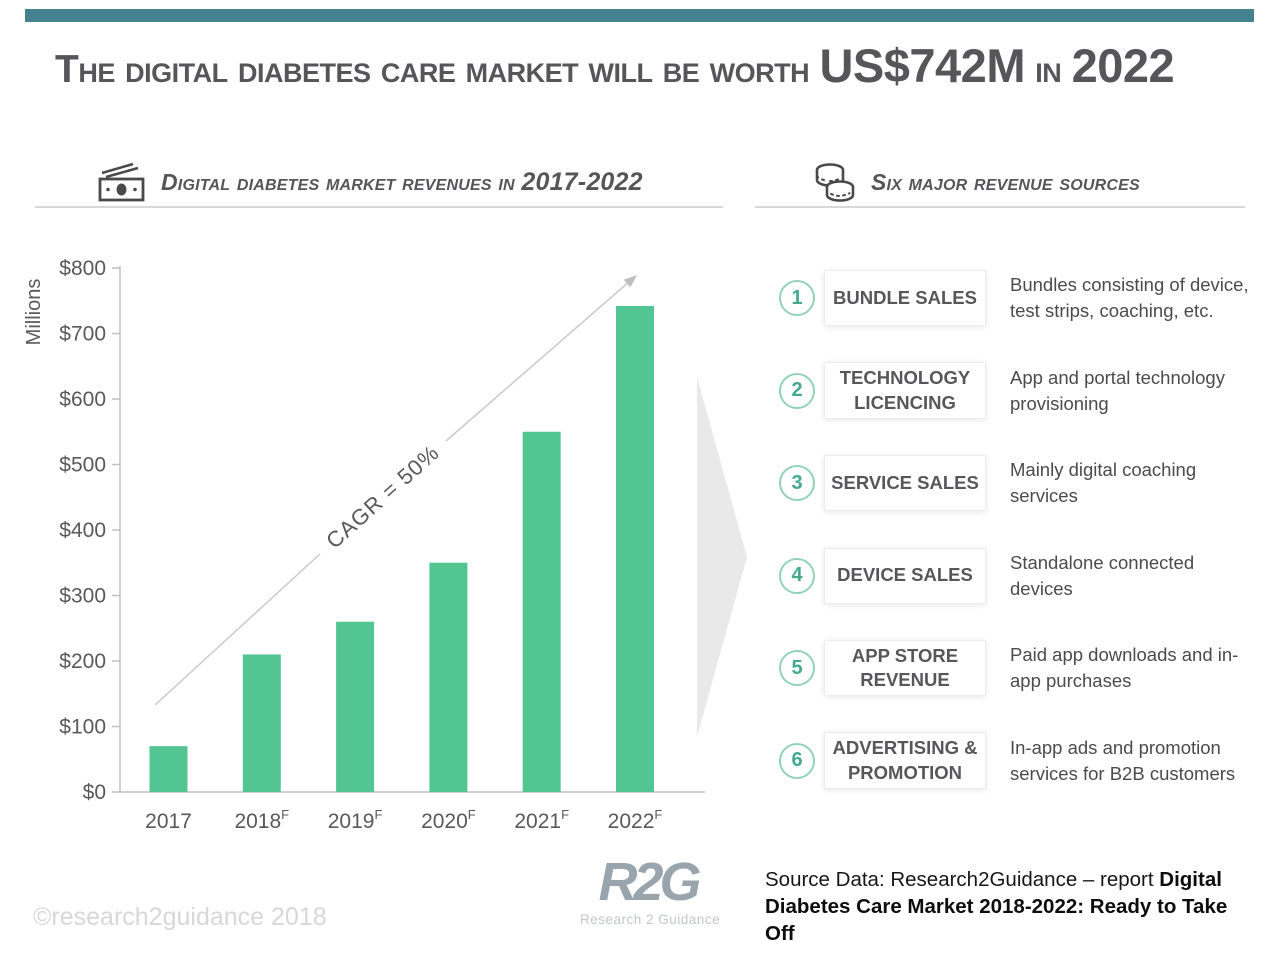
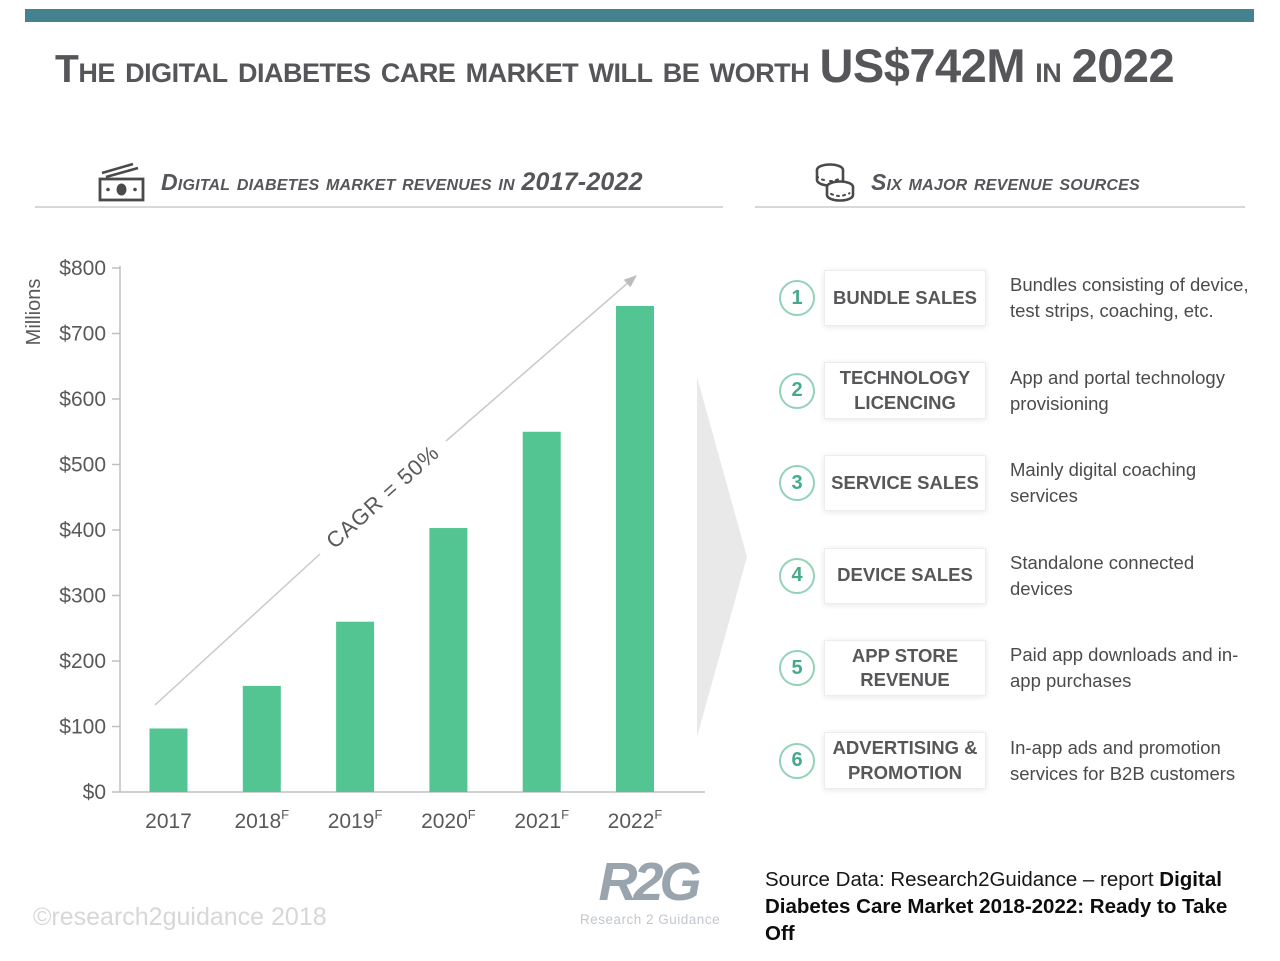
2017: $70 -> $100
2018: $210 -> $160
2020: $350 -> $400
